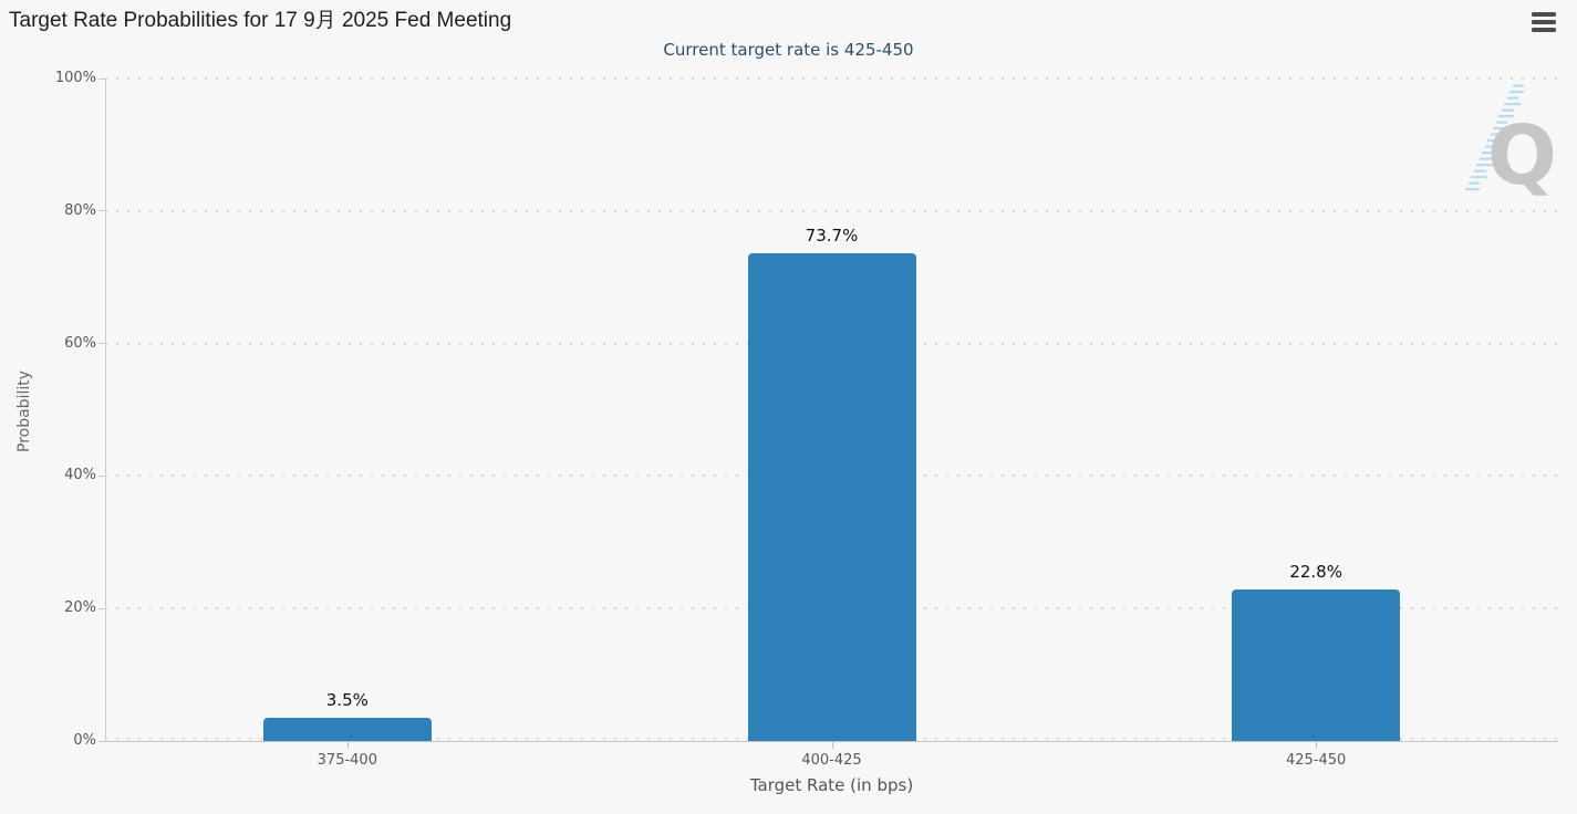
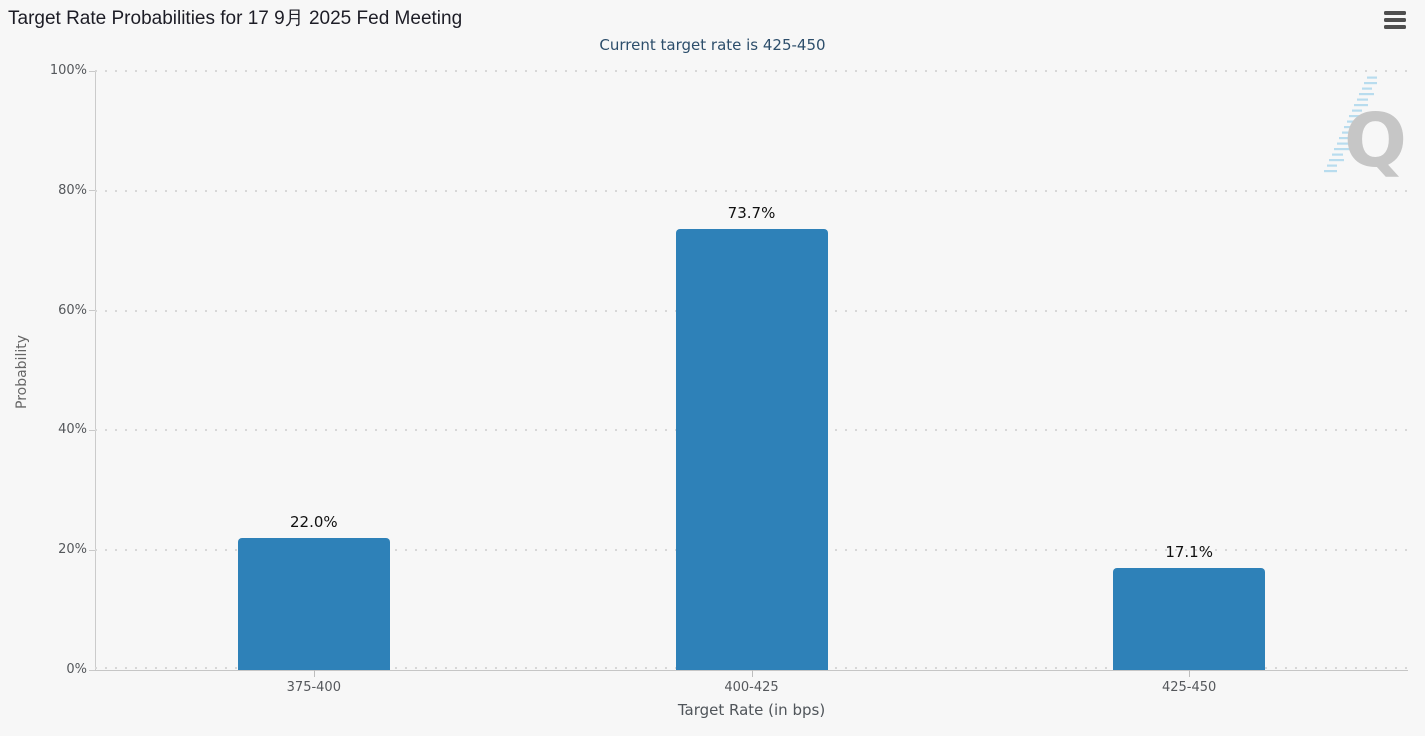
375-400: 3.5% -> 22.0%
425-450: 22.8% -> 17.1%
